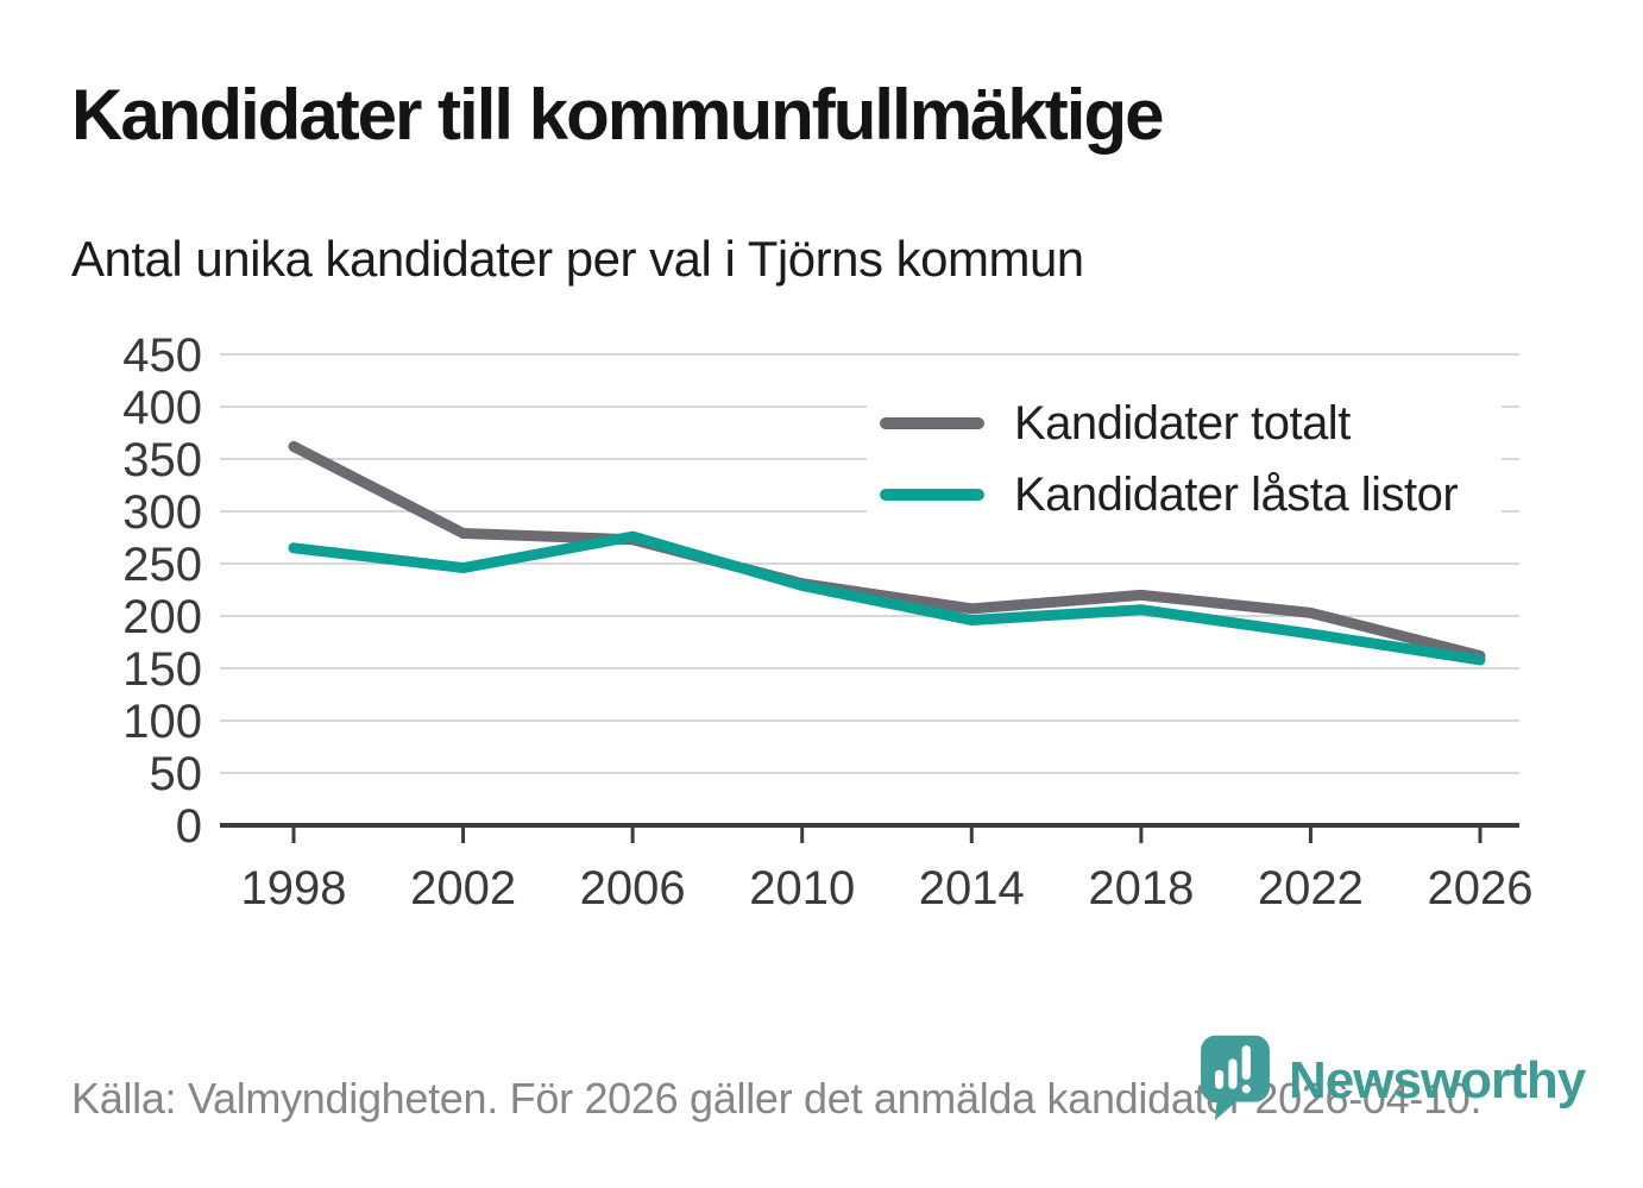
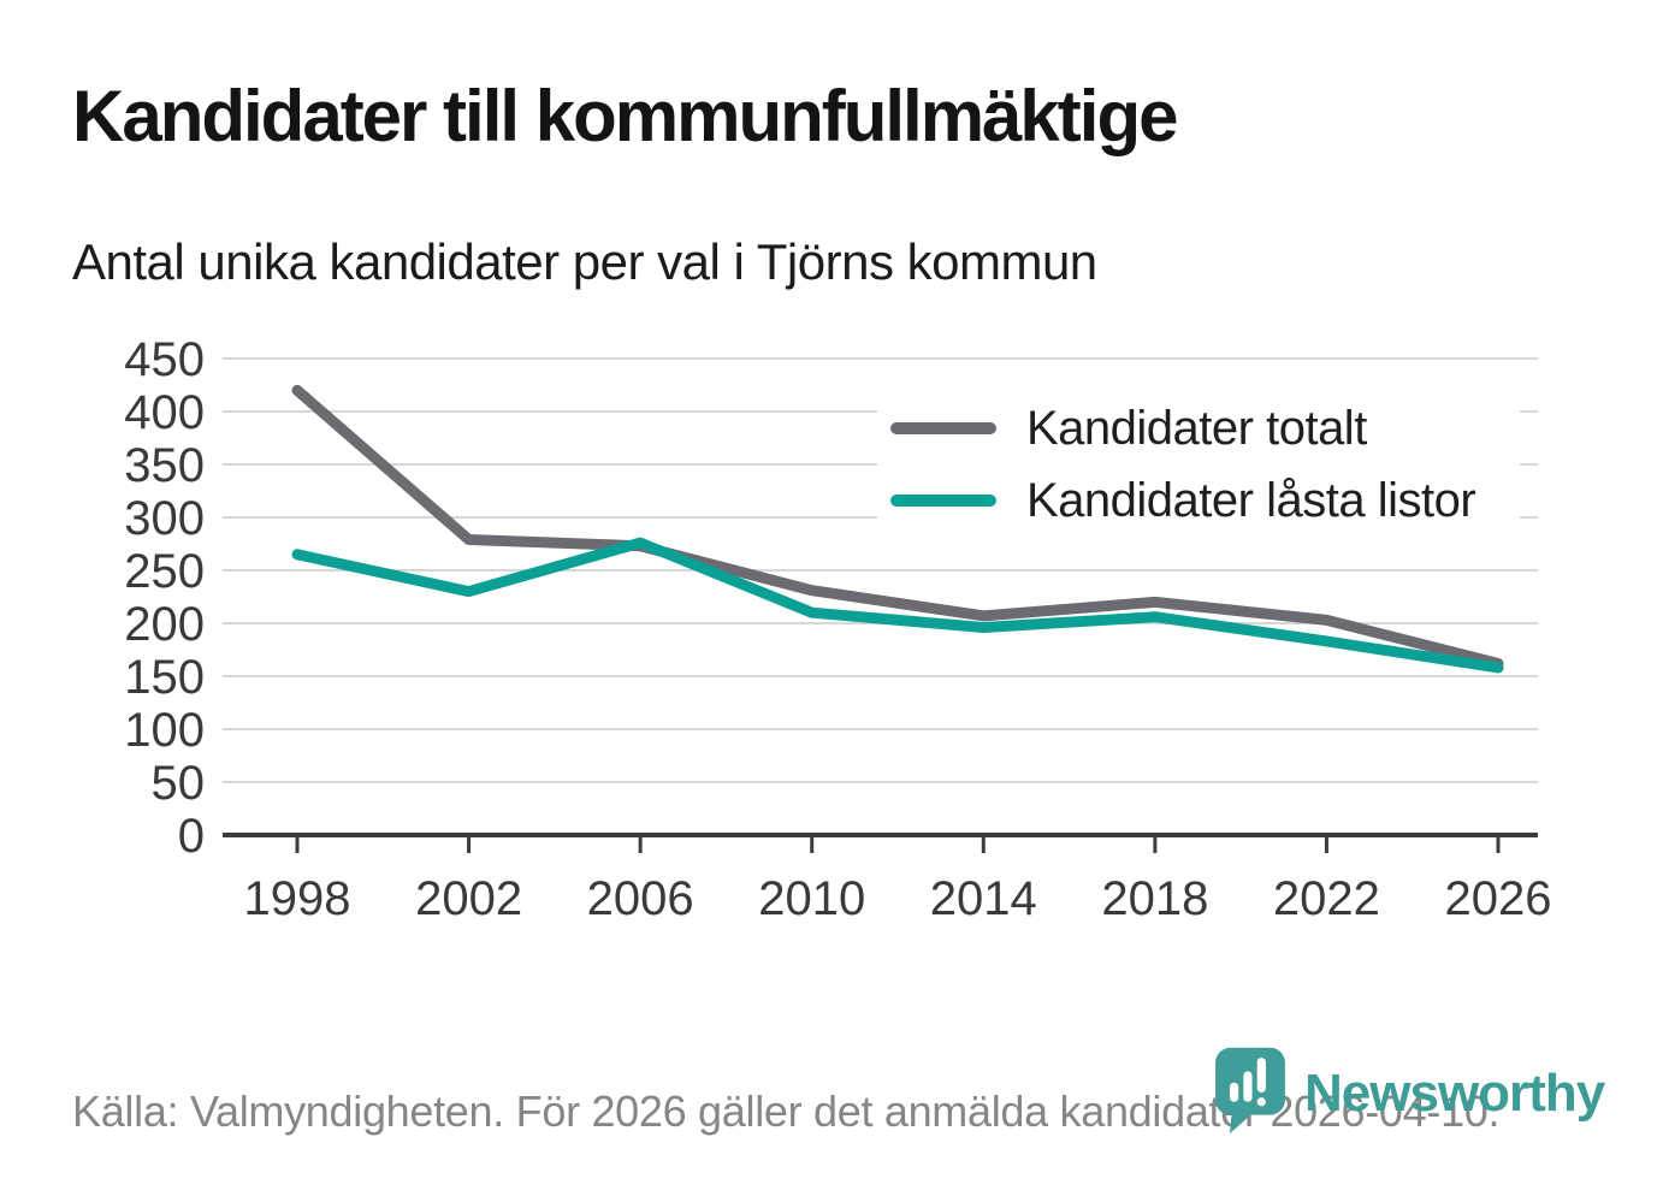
Kandidater totalt/1998: 360 -> 420
Kandidater låsta listor/2002: 250 -> 230
Kandidater låsta listor/2010: 230 -> 210
